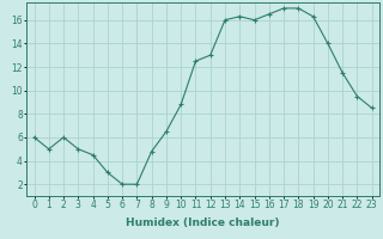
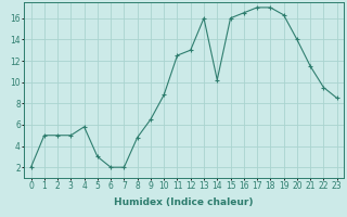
0: 6.0 -> 2.0
2: 6.0 -> 5.0
4: 4.5 -> 5.8
14: 16.3 -> 10.2
